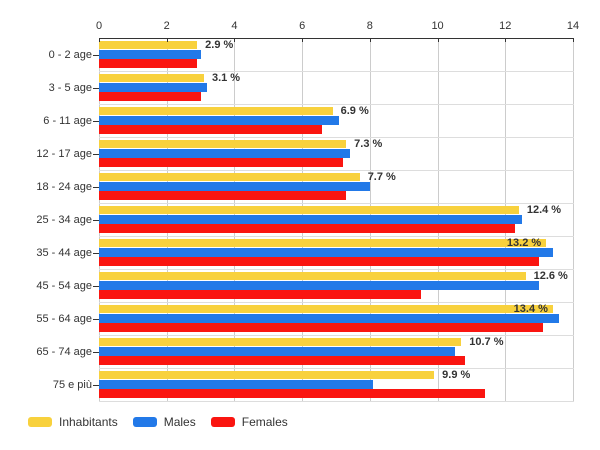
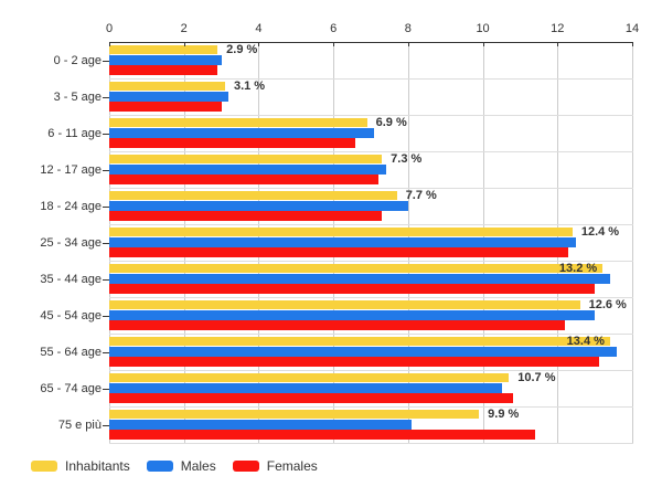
Females/45 - 54 age: 9.5 -> 12.2
